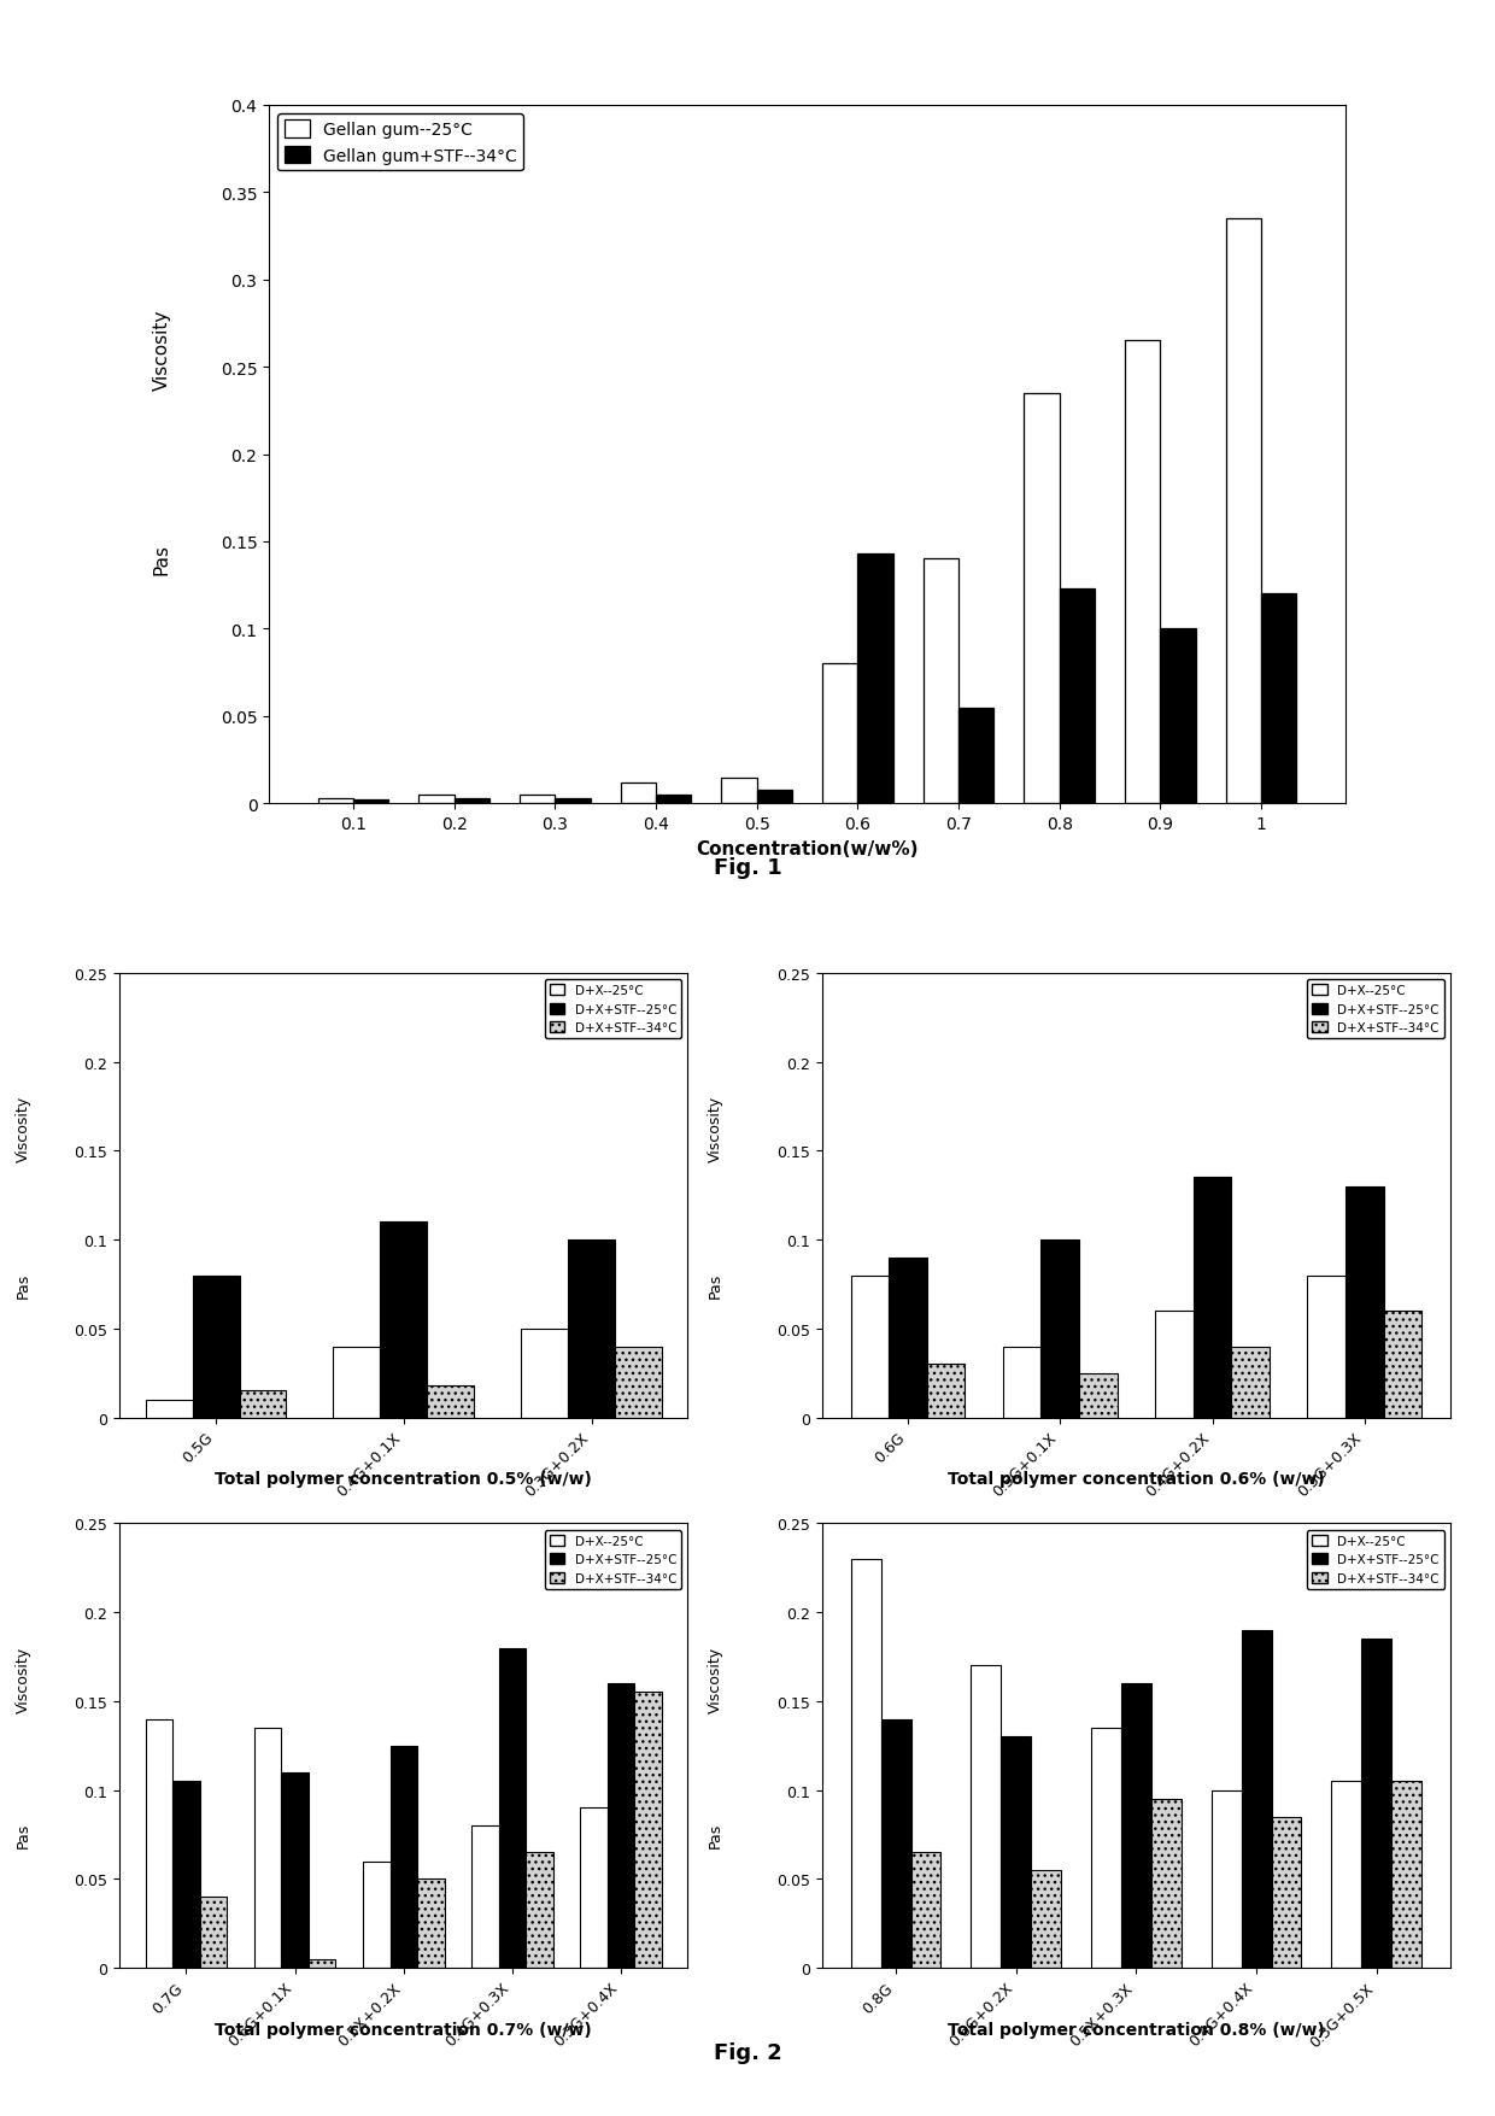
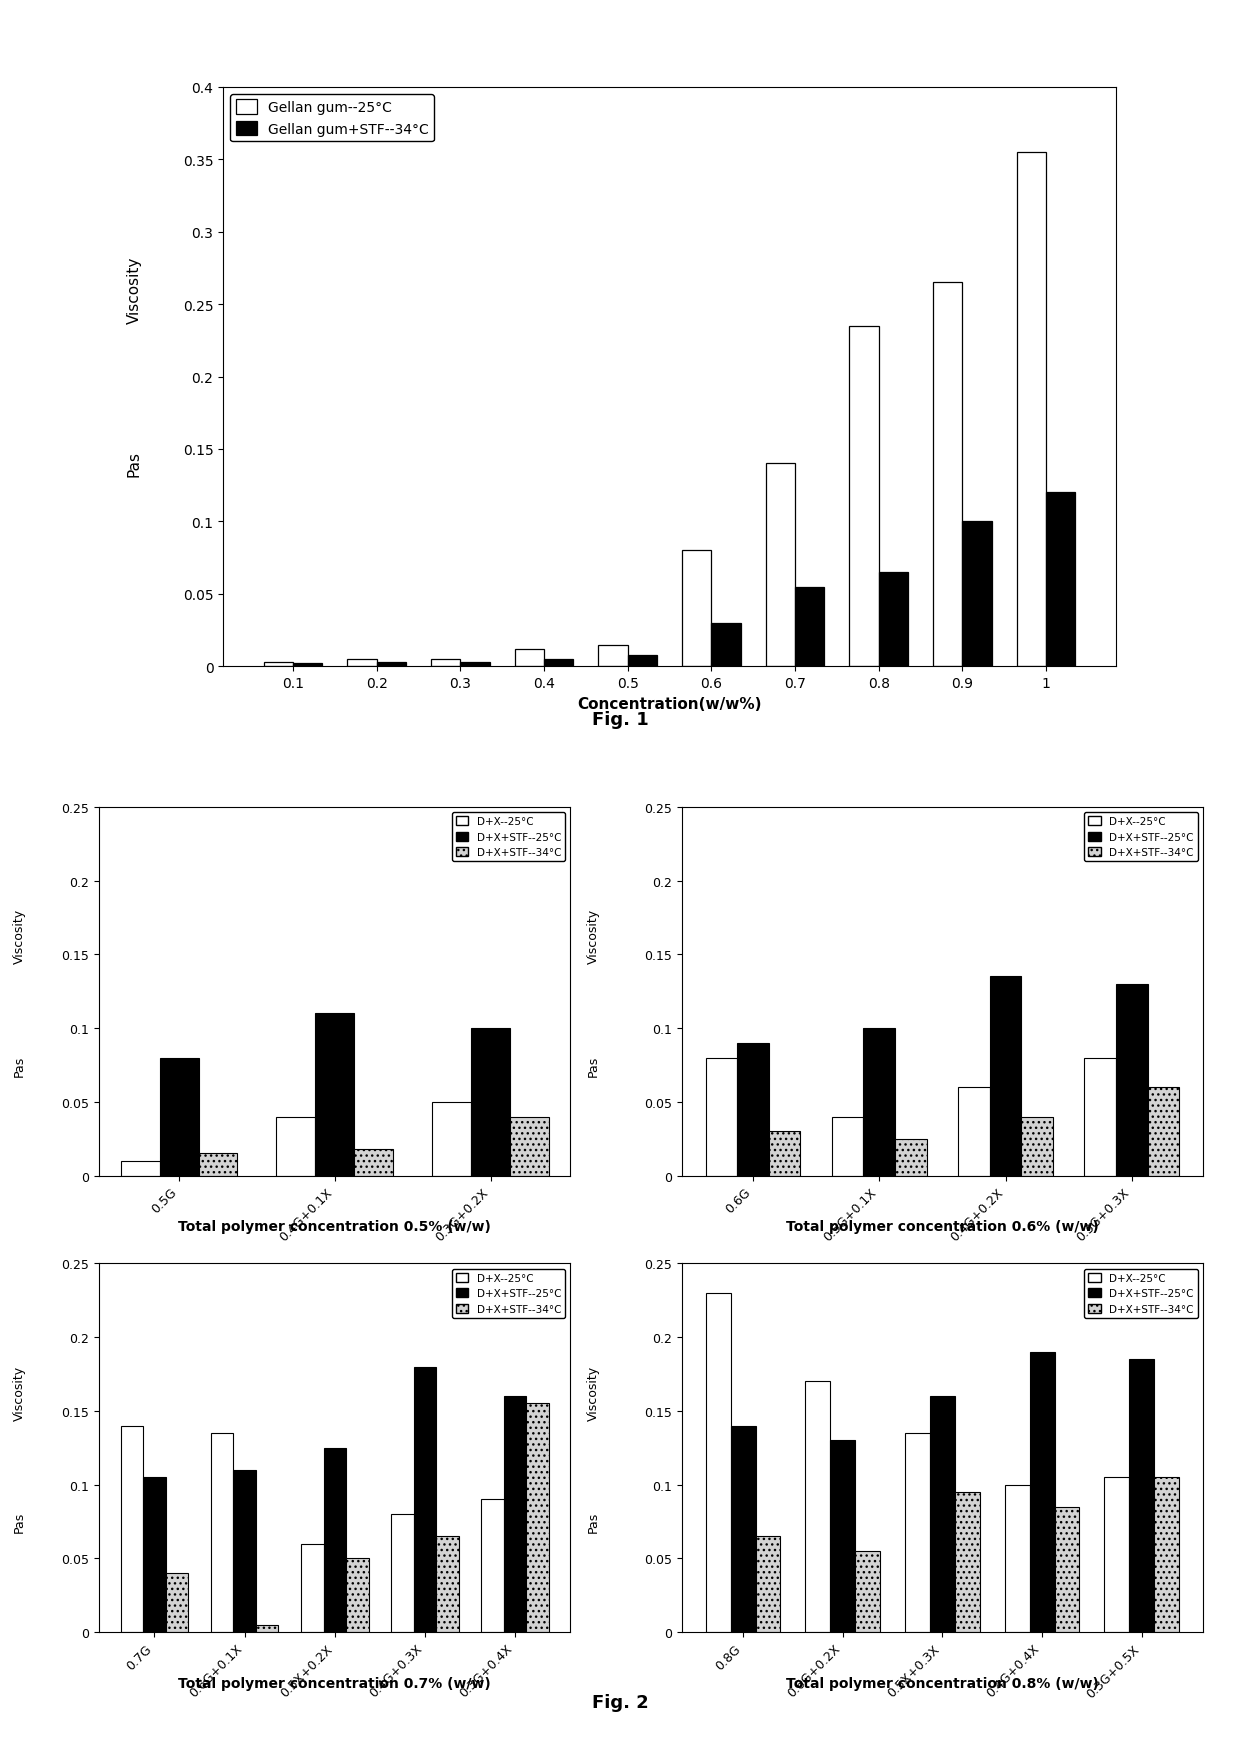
Gellan gum+STF--34°C/0.6: 0.143 -> 0.030
Gellan gum+STF--34°C/0.8: 0.123 -> 0.065
Gellan gum--25°C/1: 0.335 -> 0.355
